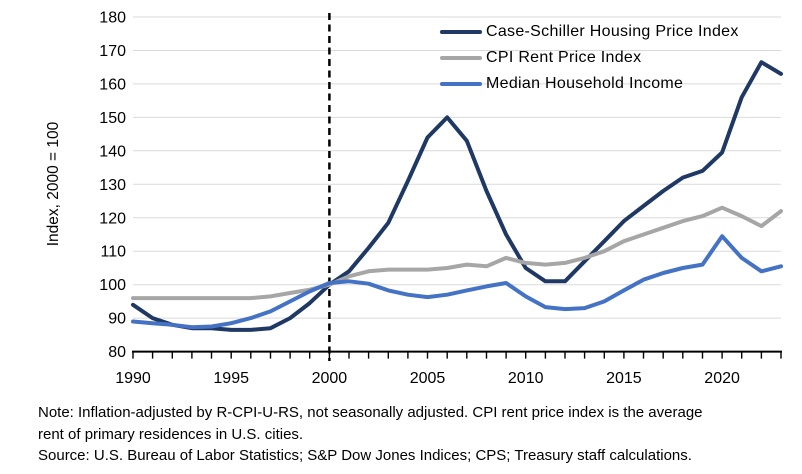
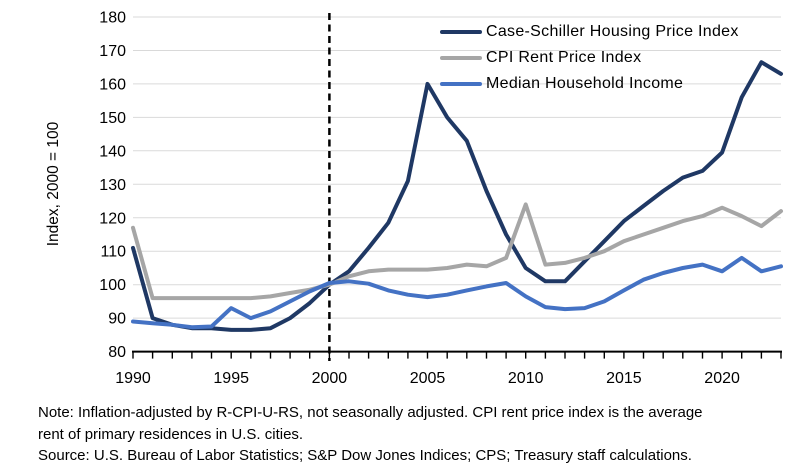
Case-Schiller Housing Price Index/1990: 94 -> 111
CPI Rent Price Index/1990: 96 -> 117
Median Household Income/1995: 88 -> 93
Case-Schiller Housing Price Index/2005: 144 -> 160
CPI Rent Price Index/2010: 106 -> 124
Median Household Income/2020: 114 -> 104
